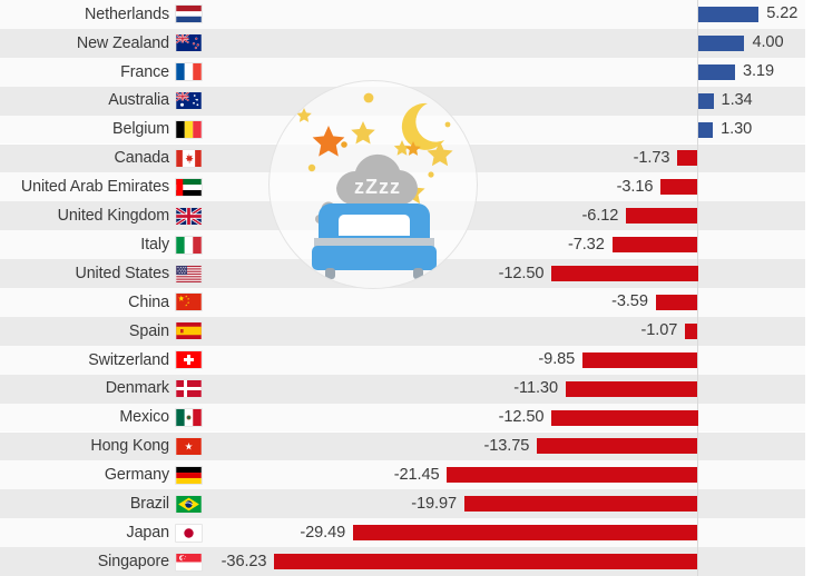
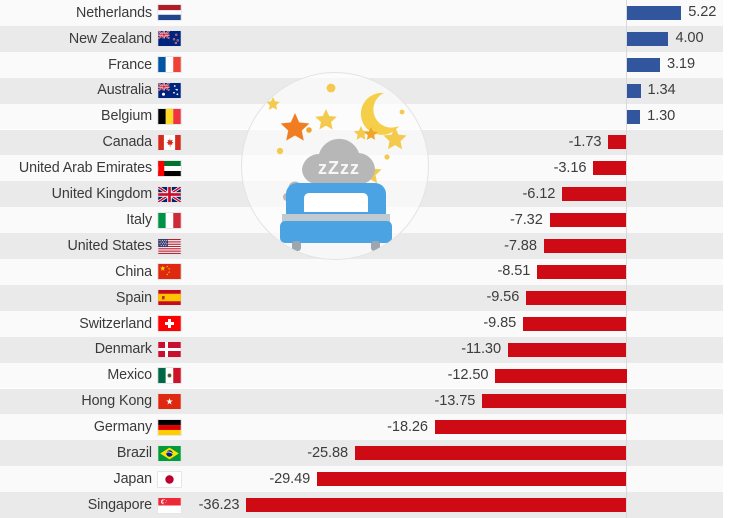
United States: -12.50 -> -7.88
China: -3.59 -> -8.51
Spain: -1.07 -> -9.56
Germany: -21.45 -> -18.26
Brazil: -19.97 -> -25.88
